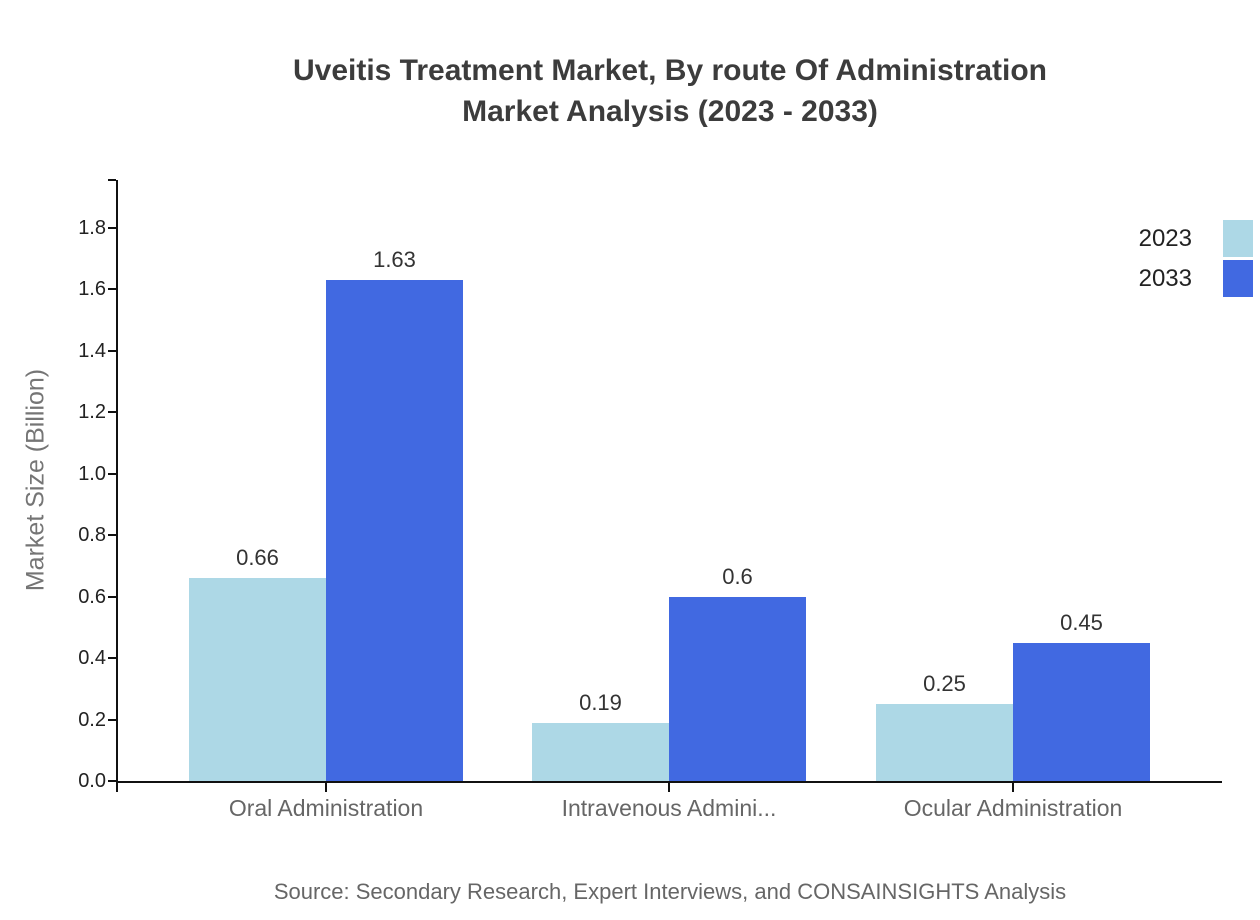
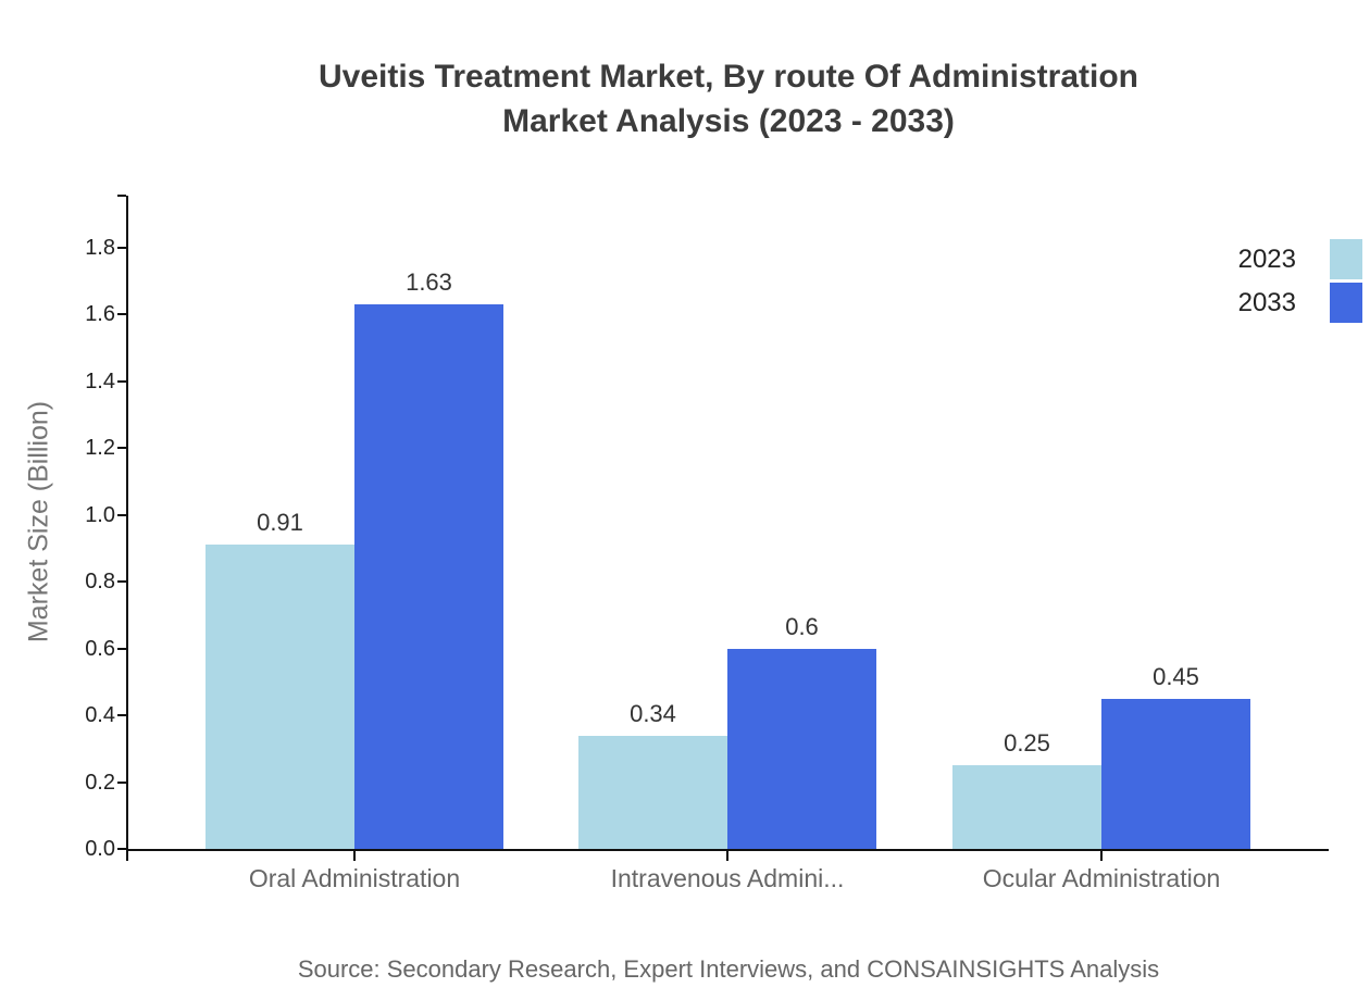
2023/Oral Administration: 0.66 -> 0.91
2023/Intravenous Admini...: 0.19 -> 0.34
